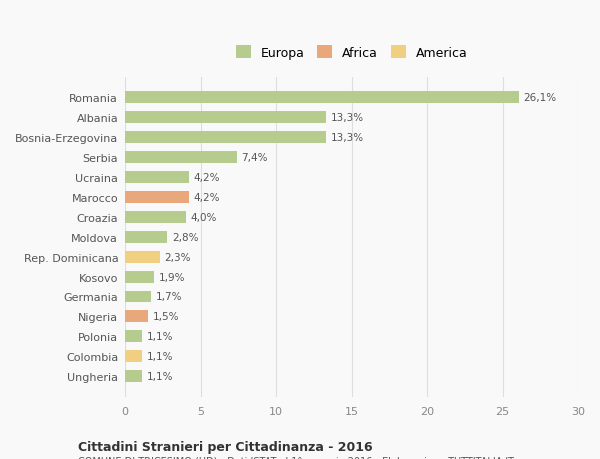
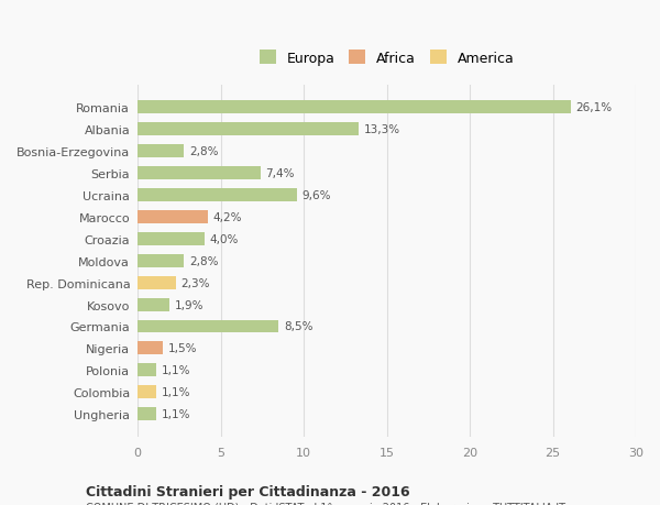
Bosnia-Erzegovina: 13,3% -> 2,8%
Ucraina: 4,2% -> 9,6%
Germania: 1,7% -> 8,5%
